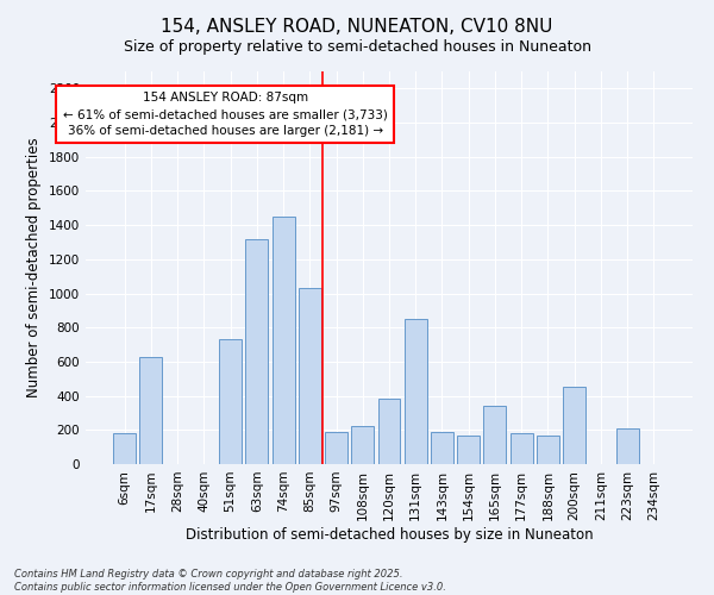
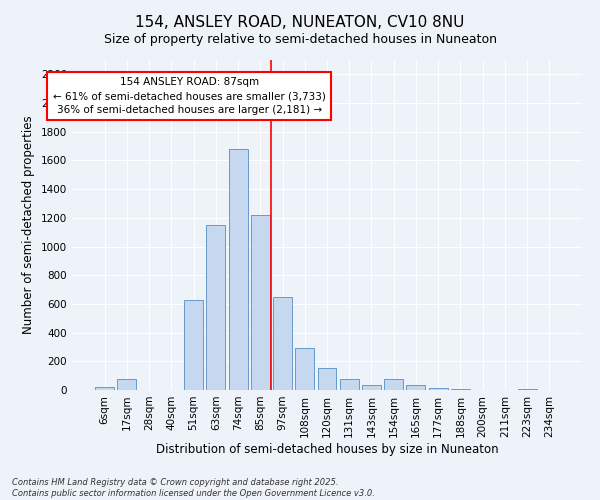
6sqm: 180 -> 20
17sqm: 630 -> 80
51sqm: 730 -> 630
63sqm: 1320 -> 1150
74sqm: 1450 -> 1680
85sqm: 1030 -> 1220
97sqm: 190 -> 650
108sqm: 220 -> 290
120sqm: 380 -> 150
131sqm: 850 -> 80
143sqm: 190 -> 40
154sqm: 170 -> 80
165sqm: 340 -> 40
177sqm: 180 -> 10
188sqm: 170 -> 0
200sqm: 450 -> 0
223sqm: 210 -> 0
